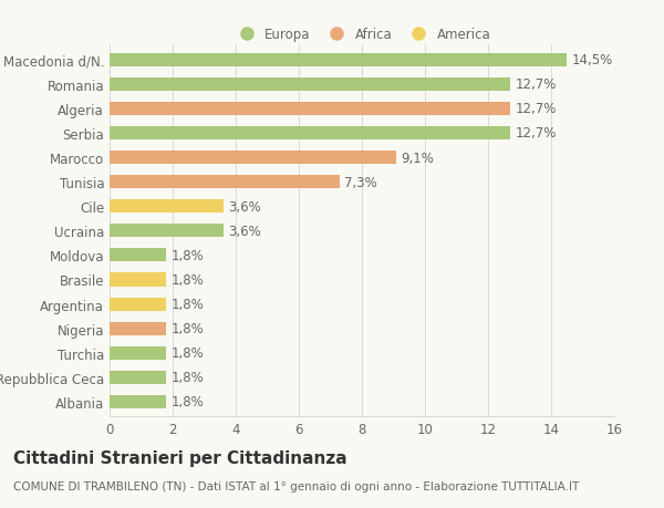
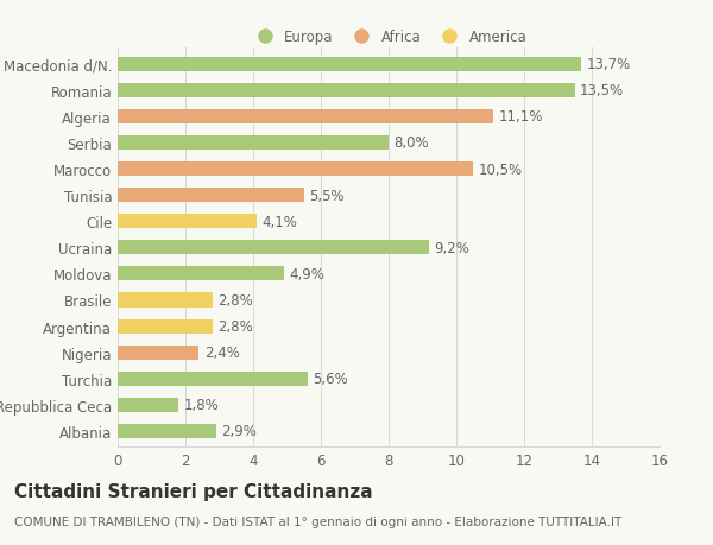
Macedonia d/N.: 14,5% -> 13,7%
Romania: 12,7% -> 13,5%
Algeria: 12,7% -> 11,1%
Serbia: 12,7% -> 8,0%
Marocco: 9,1% -> 10,5%
Tunisia: 7,3% -> 5,5%
Cile: 3,6% -> 4,1%
Ucraina: 3,6% -> 9,2%
Moldova: 1,8% -> 4,9%
Brasile: 1,8% -> 2,8%
Argentina: 1,8% -> 2,8%
Nigeria: 1,8% -> 2,4%
Turchia: 1,8% -> 5,6%
Albania: 1,8% -> 2,9%
